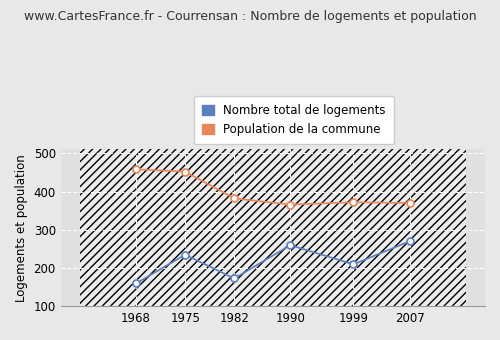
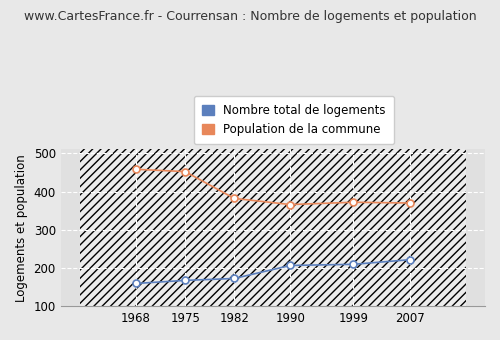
Nombre total de logements/1975: 235 -> 168
Nombre total de logements/1990: 260 -> 207
Nombre total de logements/2007: 270 -> 222
